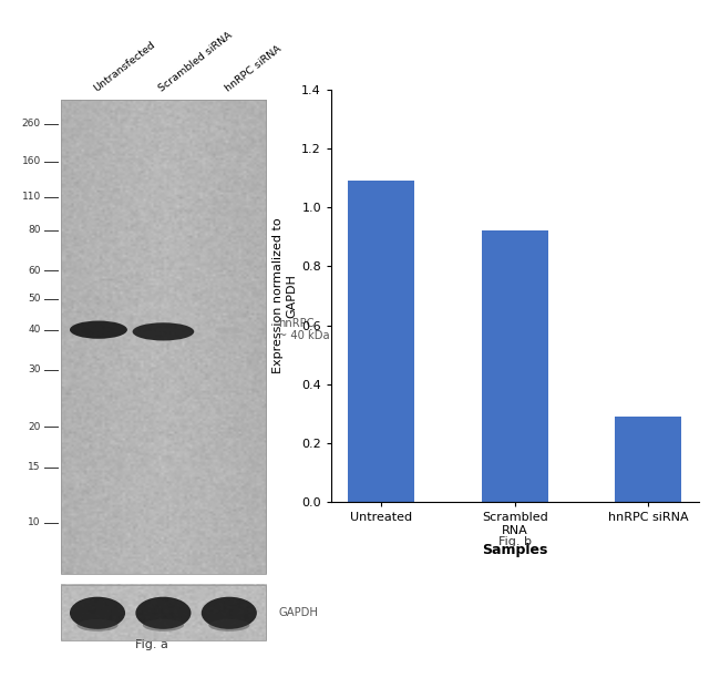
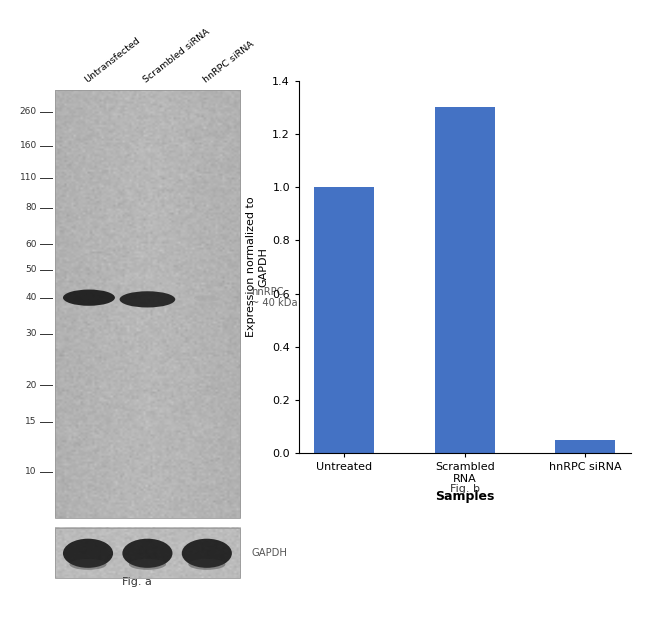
Untreated: 1.09 -> 1.00
Scrambled RNA: 0.92 -> 1.30
hnRPC siRNA: 0.29 -> 0.05
